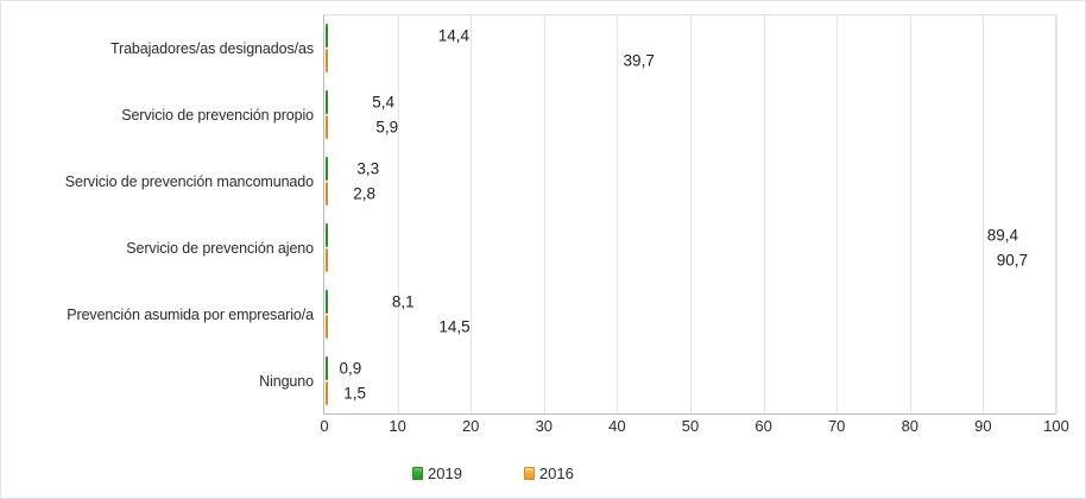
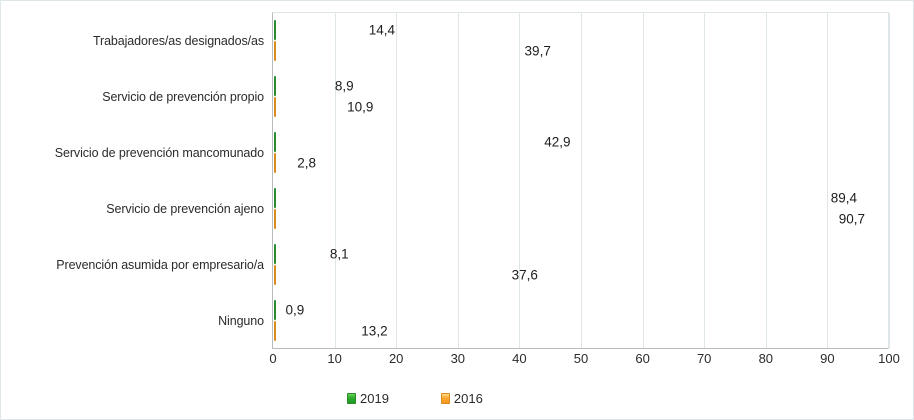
2019/Servicio de prevención propio: 5,4 -> 8,9
2016/Servicio de prevención propio: 5,9 -> 10,9
2019/Servicio de prevención mancomunado: 3,3 -> 42,9
2016/Prevención asumida por empresario/a: 14,5 -> 37,6
2016/Ninguno: 1,5 -> 13,2
